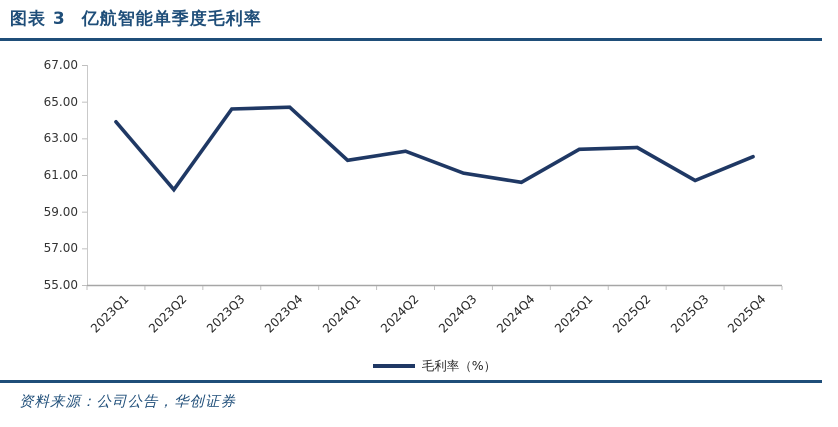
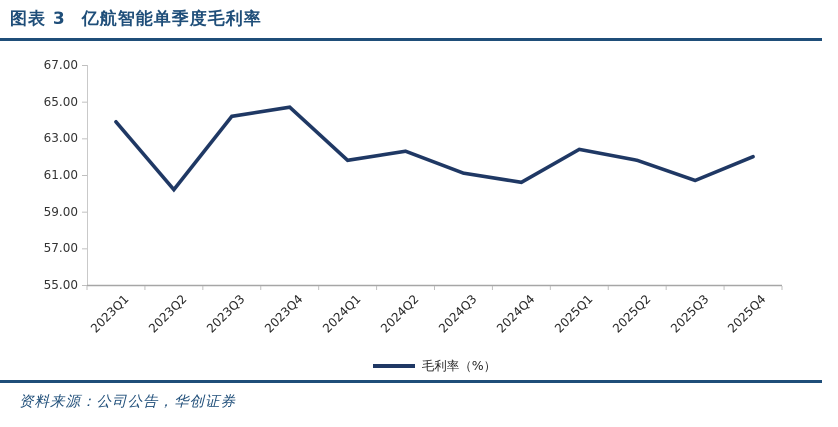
2023Q3: 64.6 -> 64.2
2025Q2: 62.5 -> 61.8
